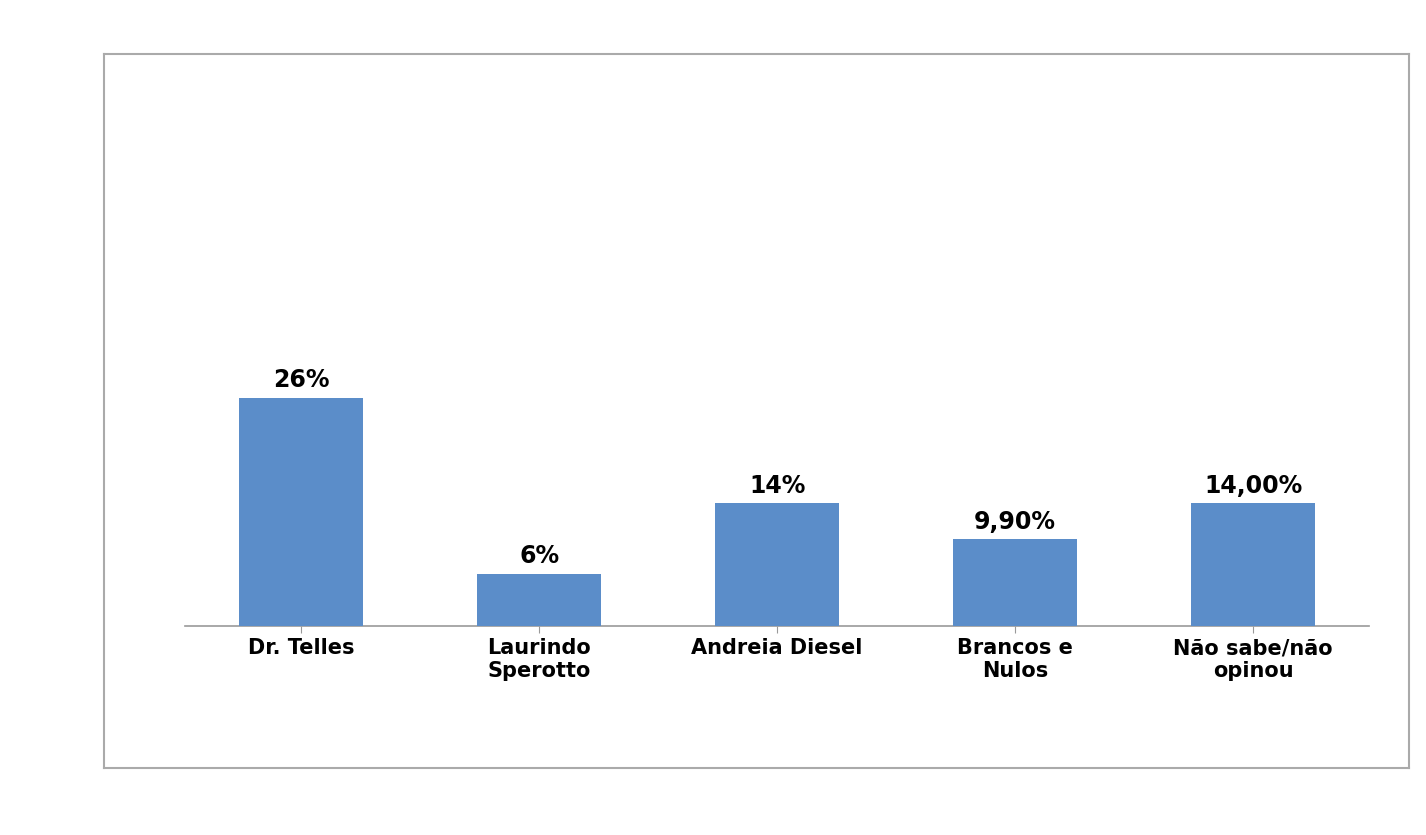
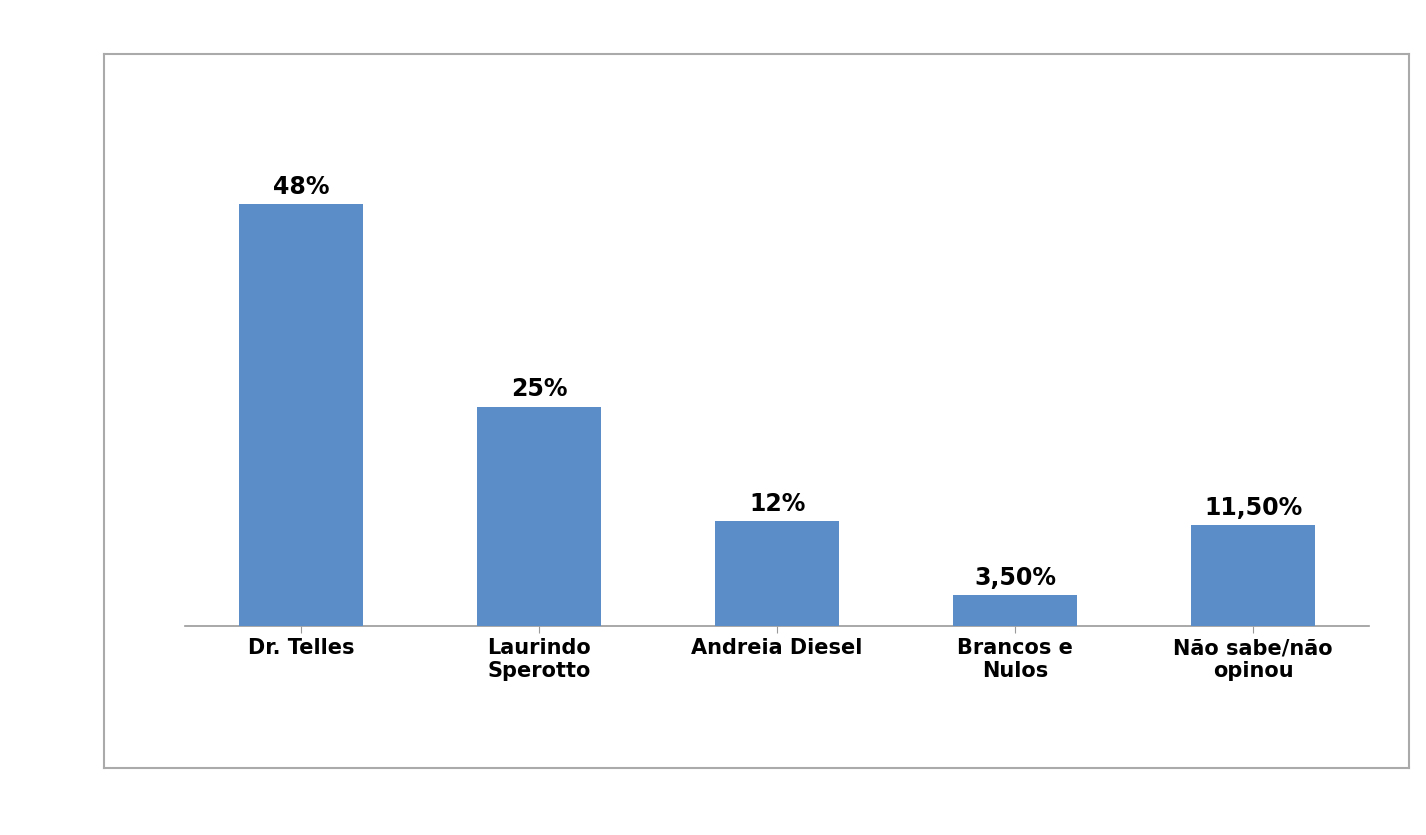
Dr. Telles: 26% -> 48%
Laurindo Sperotto: 6% -> 25%
Andreia Diesel: 14% -> 12%
Brancos e Nulos: 9,90% -> 3,50%
Não sabe/não opinou: 14,00% -> 11,50%
